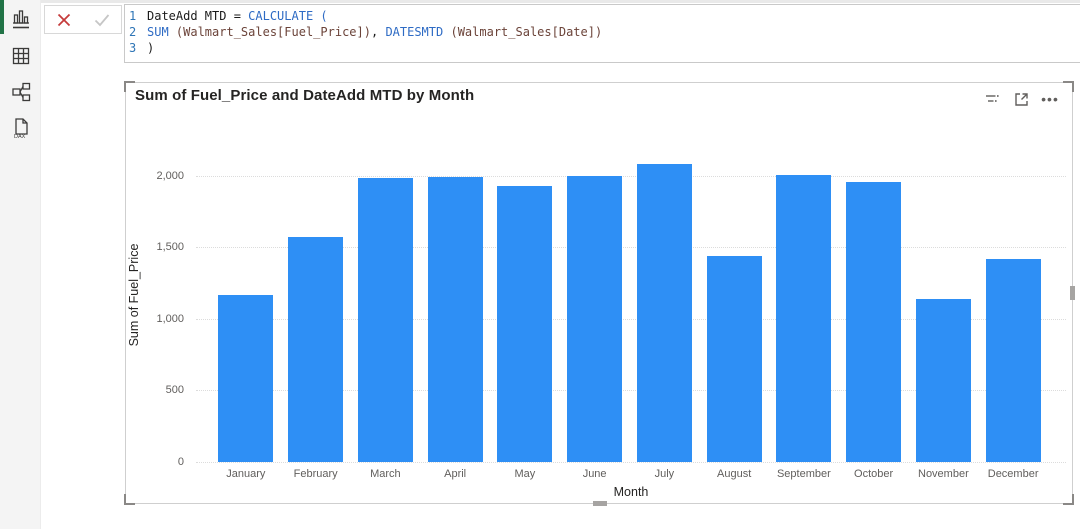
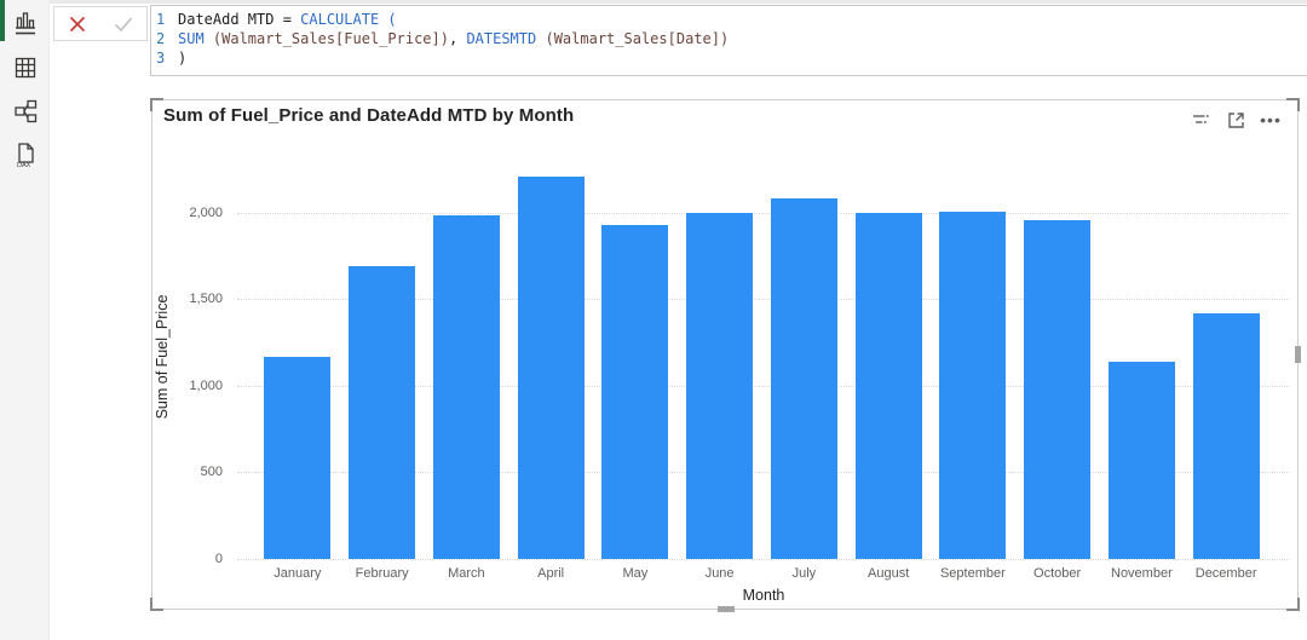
February: 1570 -> 1690
April: 1990 -> 2200
August: 1440 -> 2000
